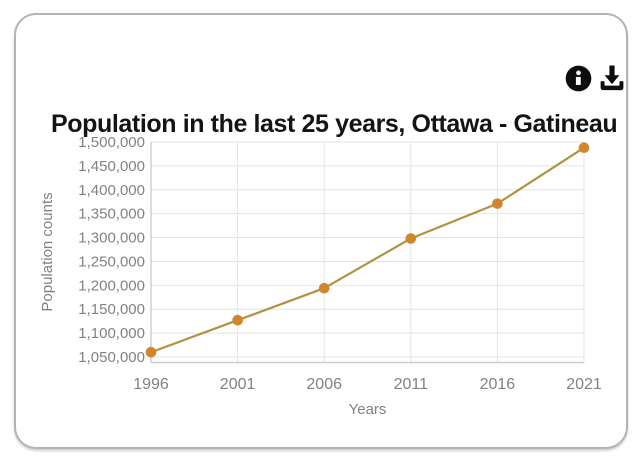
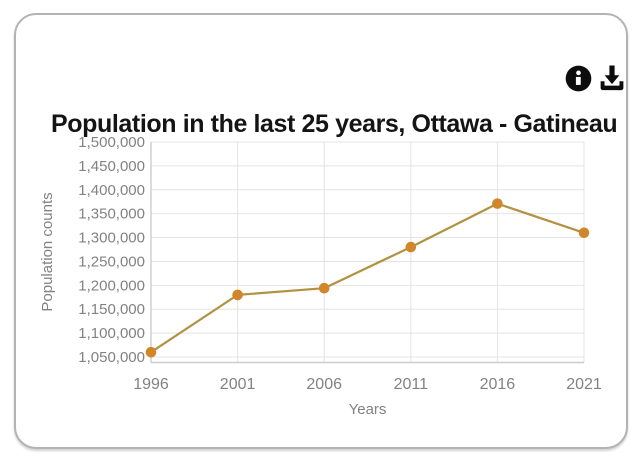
2001: 1130000 -> 1180000
2011: 1300000 -> 1280000
2021: 1490000 -> 1310000
